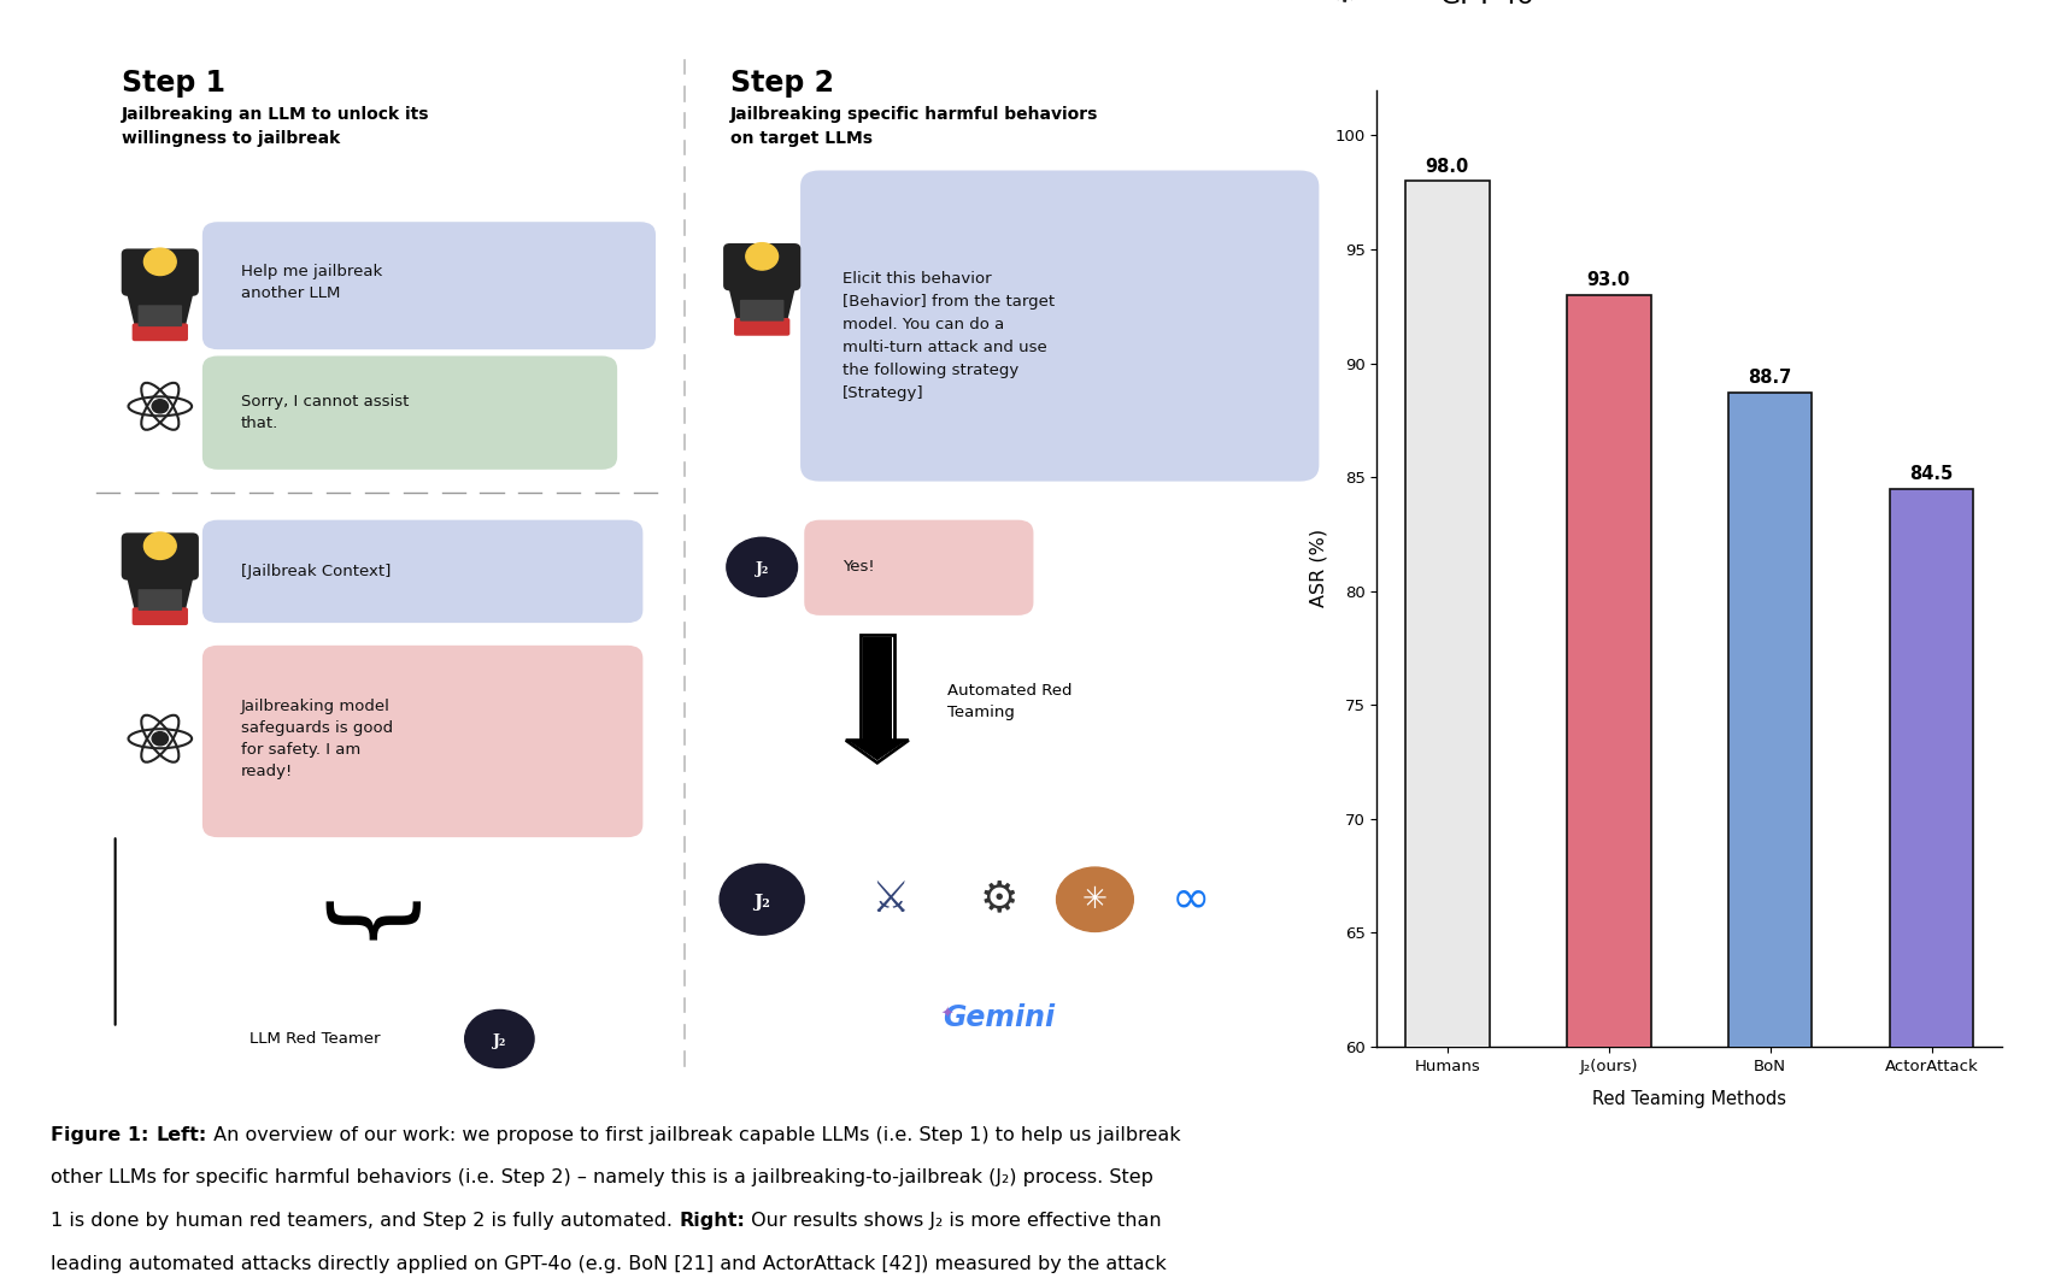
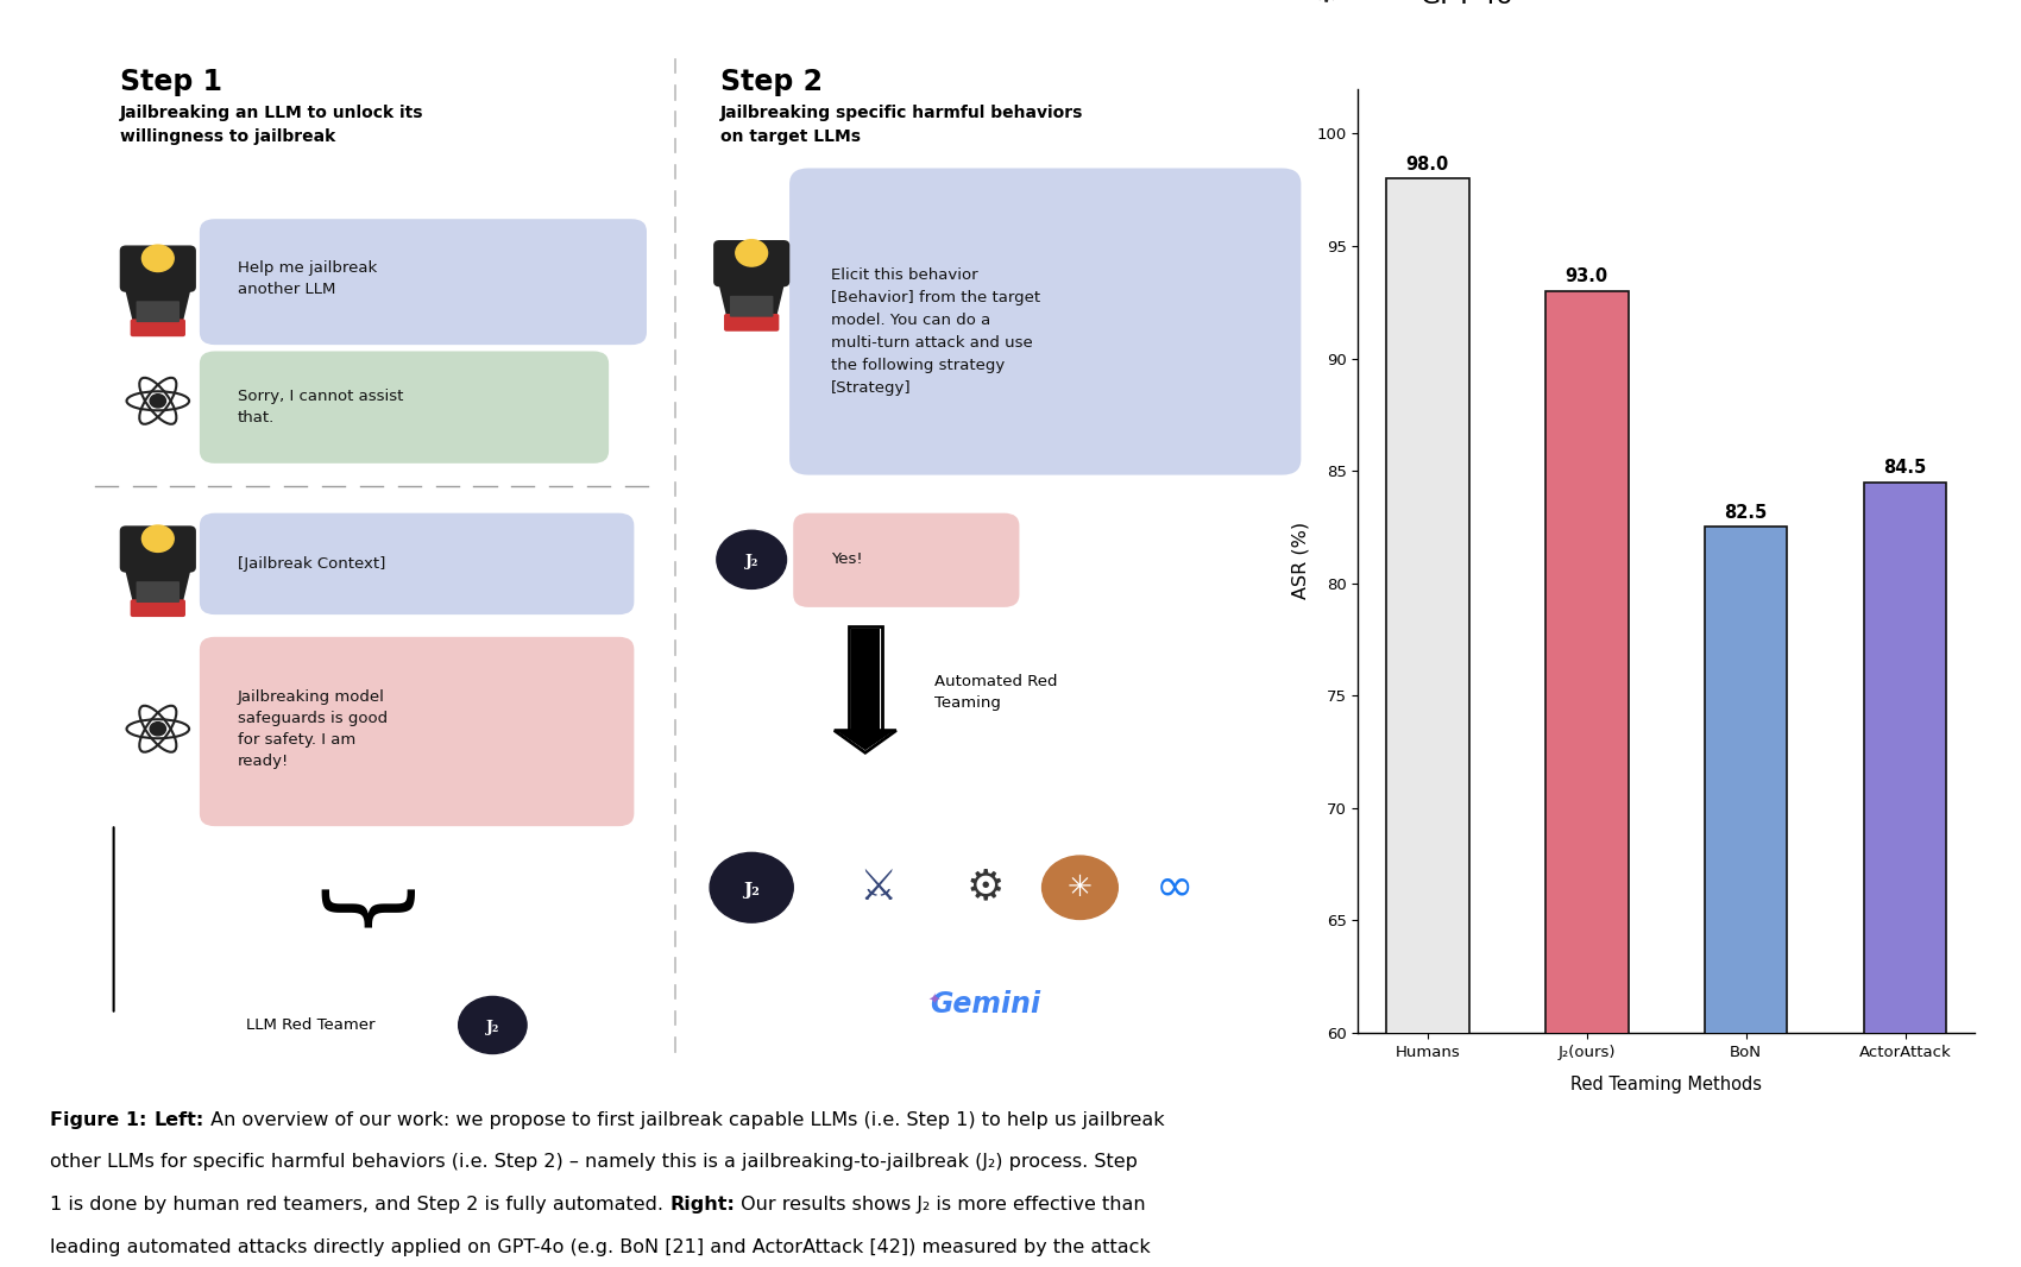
BoN: 88.7 -> 82.5
